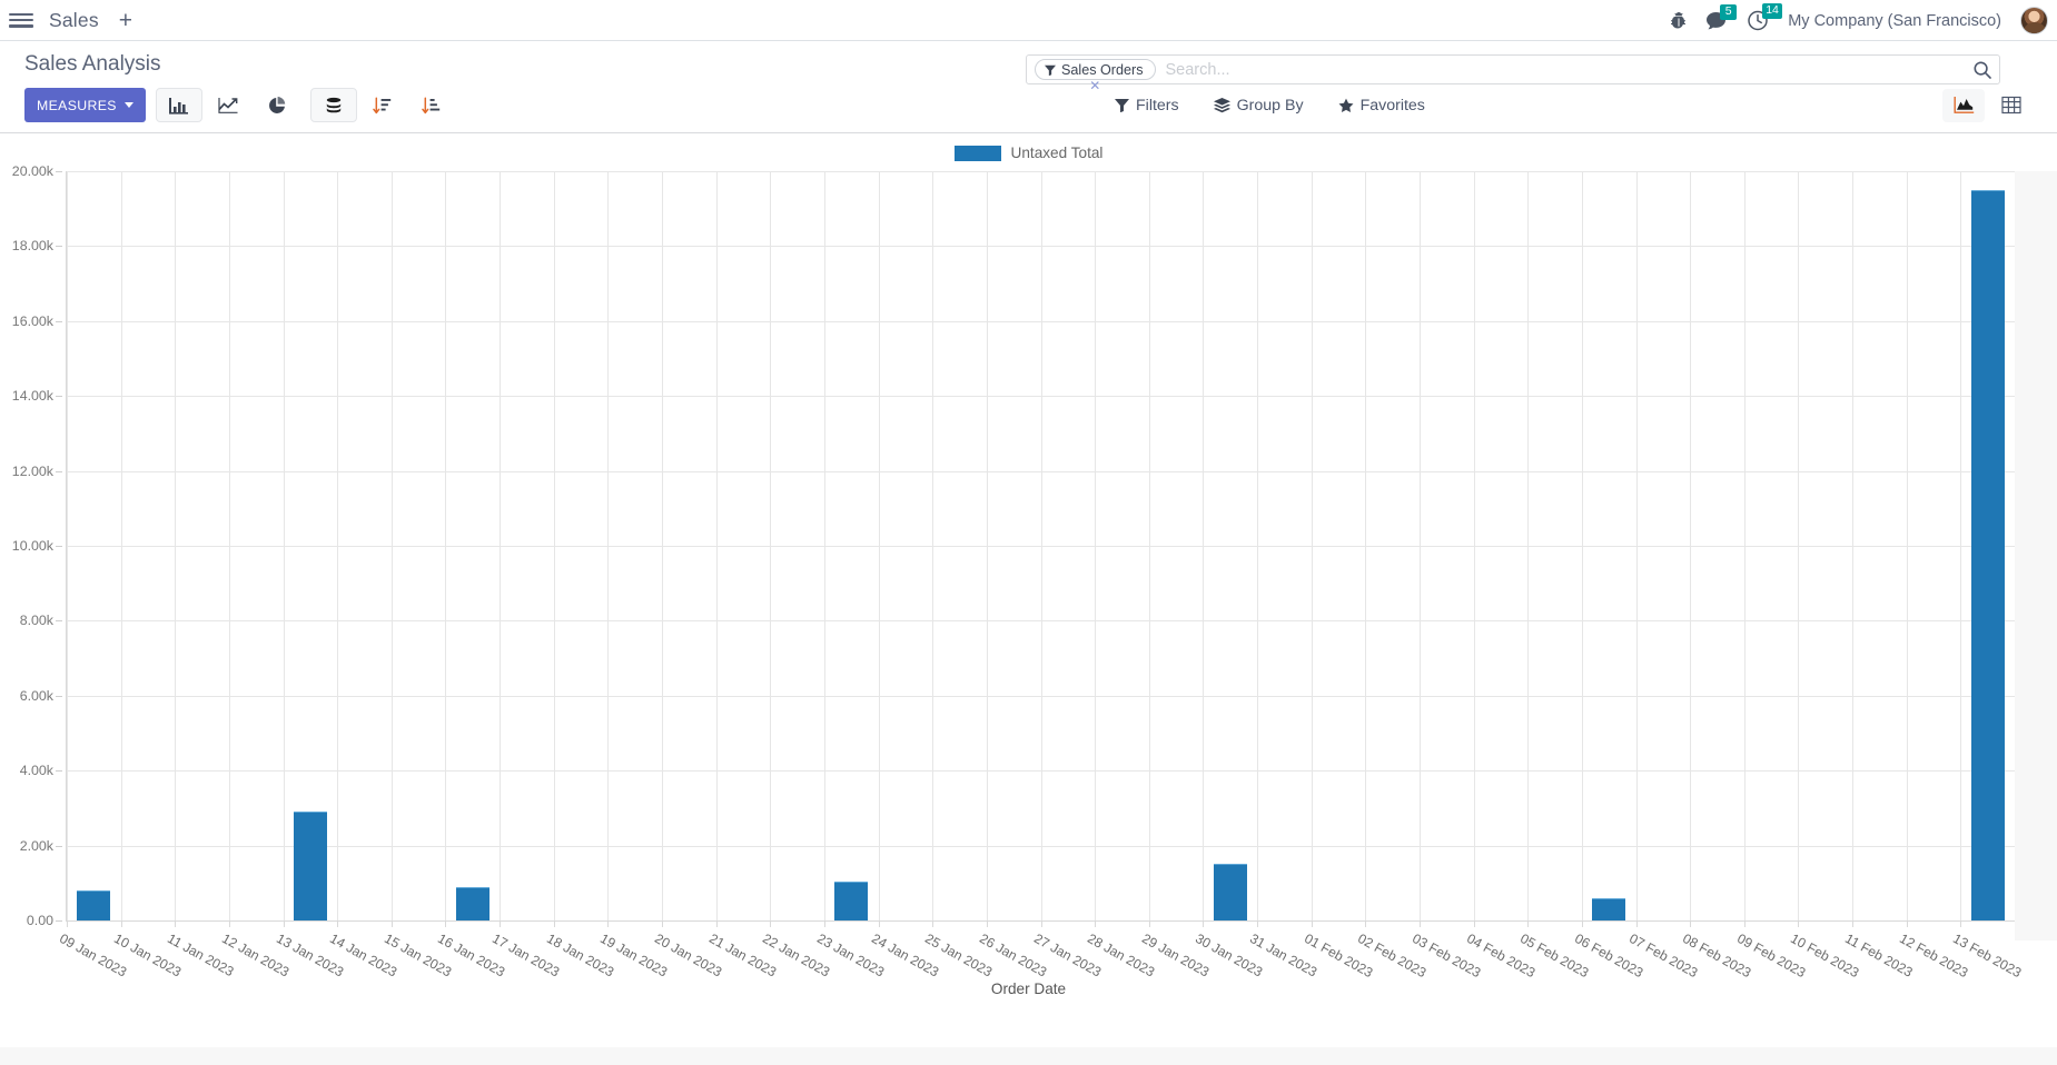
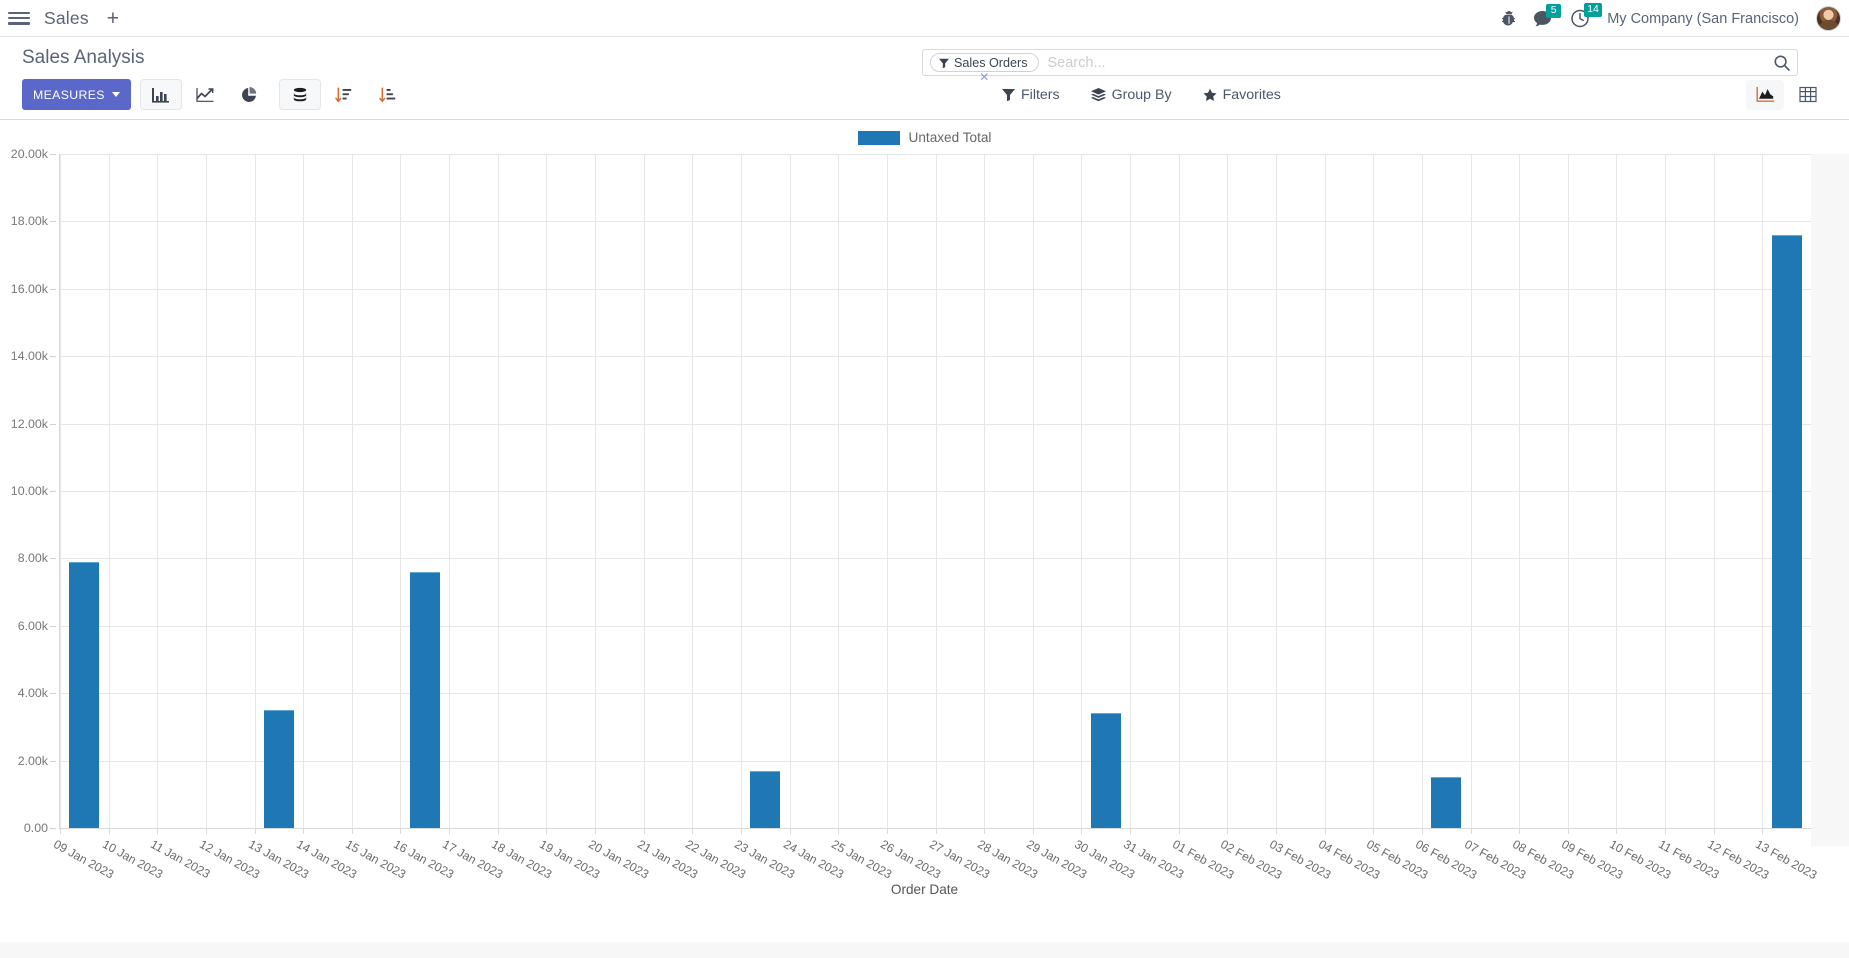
09 Jan 2023: 0.8k -> 7.9k
13 Jan 2023: 2.9k -> 3.5k
16 Jan 2023: 0.9k -> 7.6k
23 Jan 2023: 1.0k -> 1.7k
30 Jan 2023: 1.5k -> 3.4k
06 Feb 2023: 0.6k -> 1.5k
13 Feb 2023: 19.5k -> 17.6k
